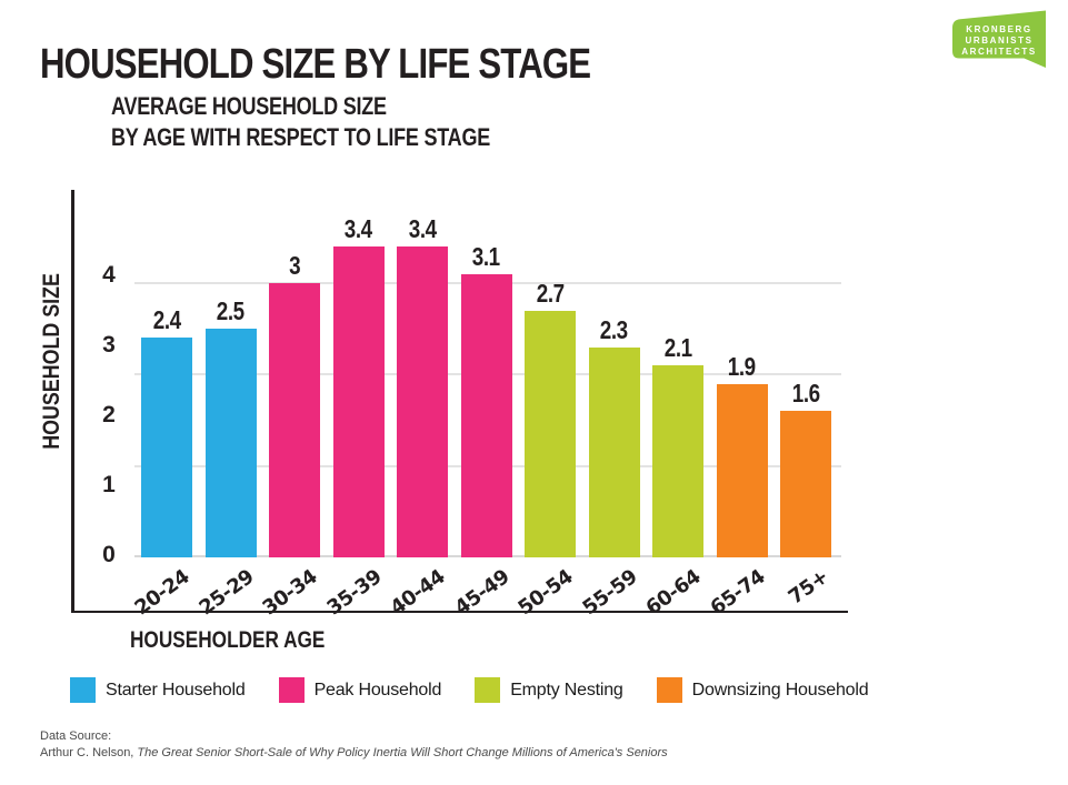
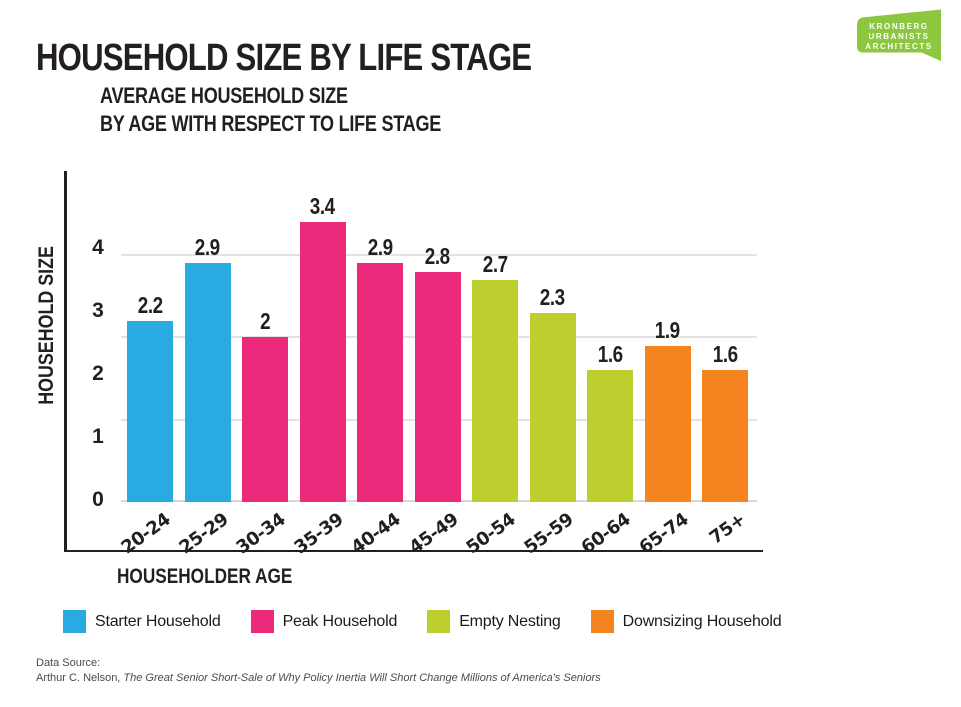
20-24: 2.4 -> 2.2
25-29: 2.5 -> 2.9
30-34: 3 -> 2
40-44: 3.4 -> 2.9
45-49: 3.1 -> 2.8
60-64: 2.1 -> 1.6
